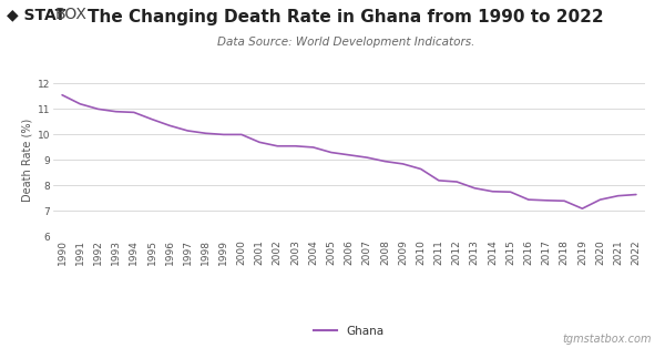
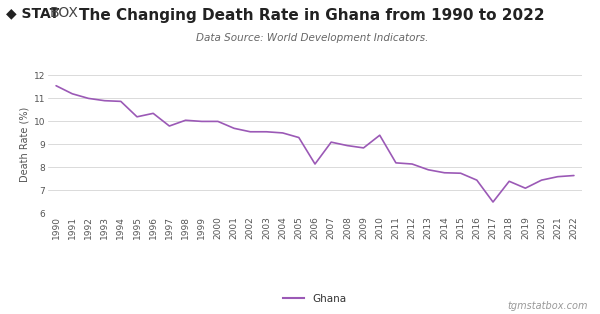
1995: 10.60 -> 10.20
1997: 10.15 -> 9.80
2006: 9.20 -> 8.15
2010: 8.65 -> 9.40
2017: 7.42 -> 6.50
